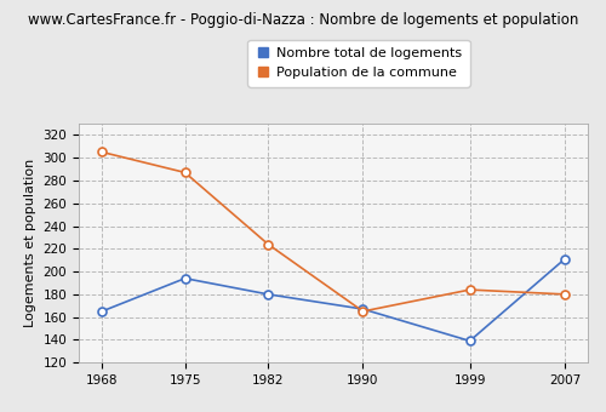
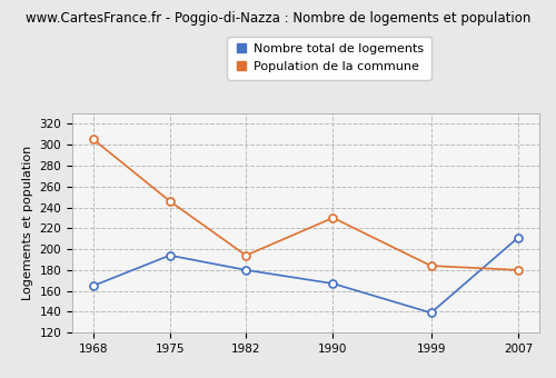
Population de la commune/1975: 287 -> 246
Population de la commune/1982: 224 -> 194
Population de la commune/1990: 165 -> 230
